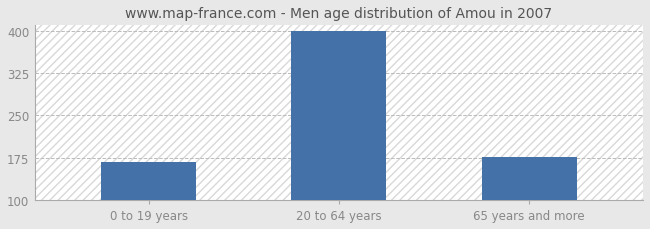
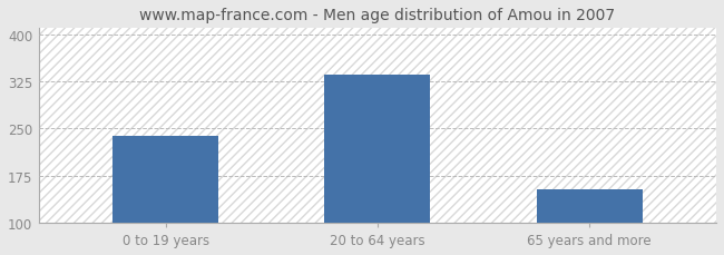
0 to 19 years: 168 -> 238
20 to 64 years: 400 -> 336
65 years and more: 176 -> 154
